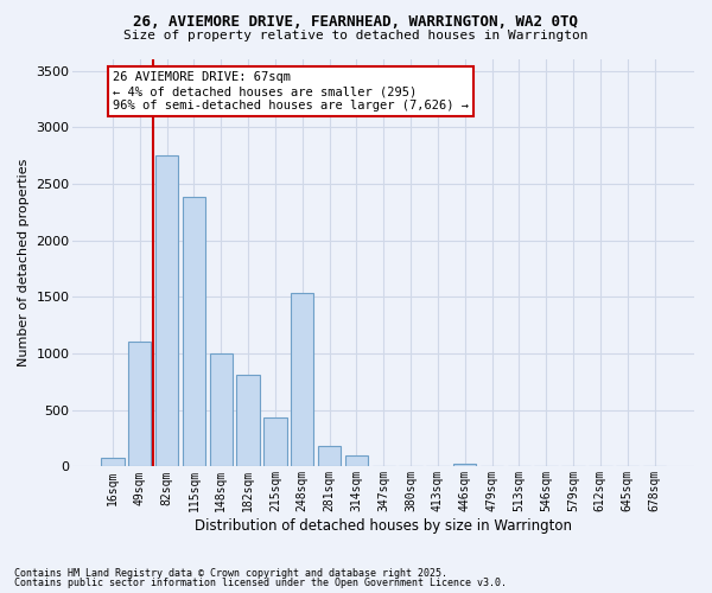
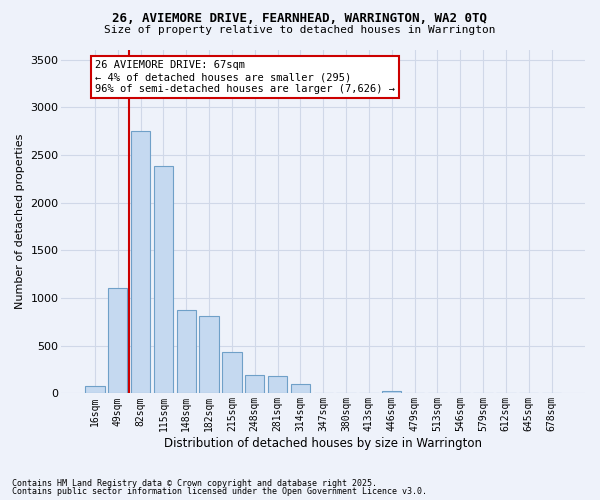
148sqm: 1000 -> 870
248sqm: 1540 -> 200
